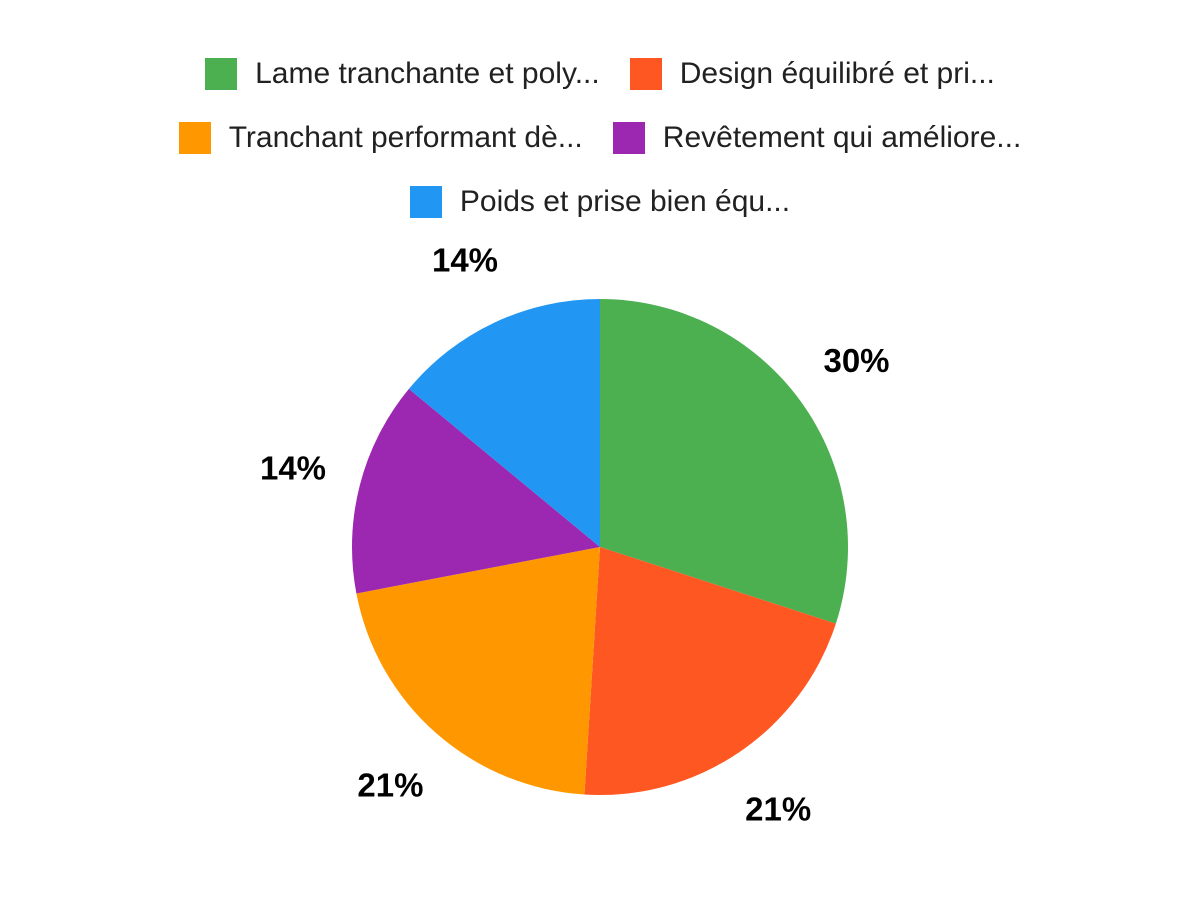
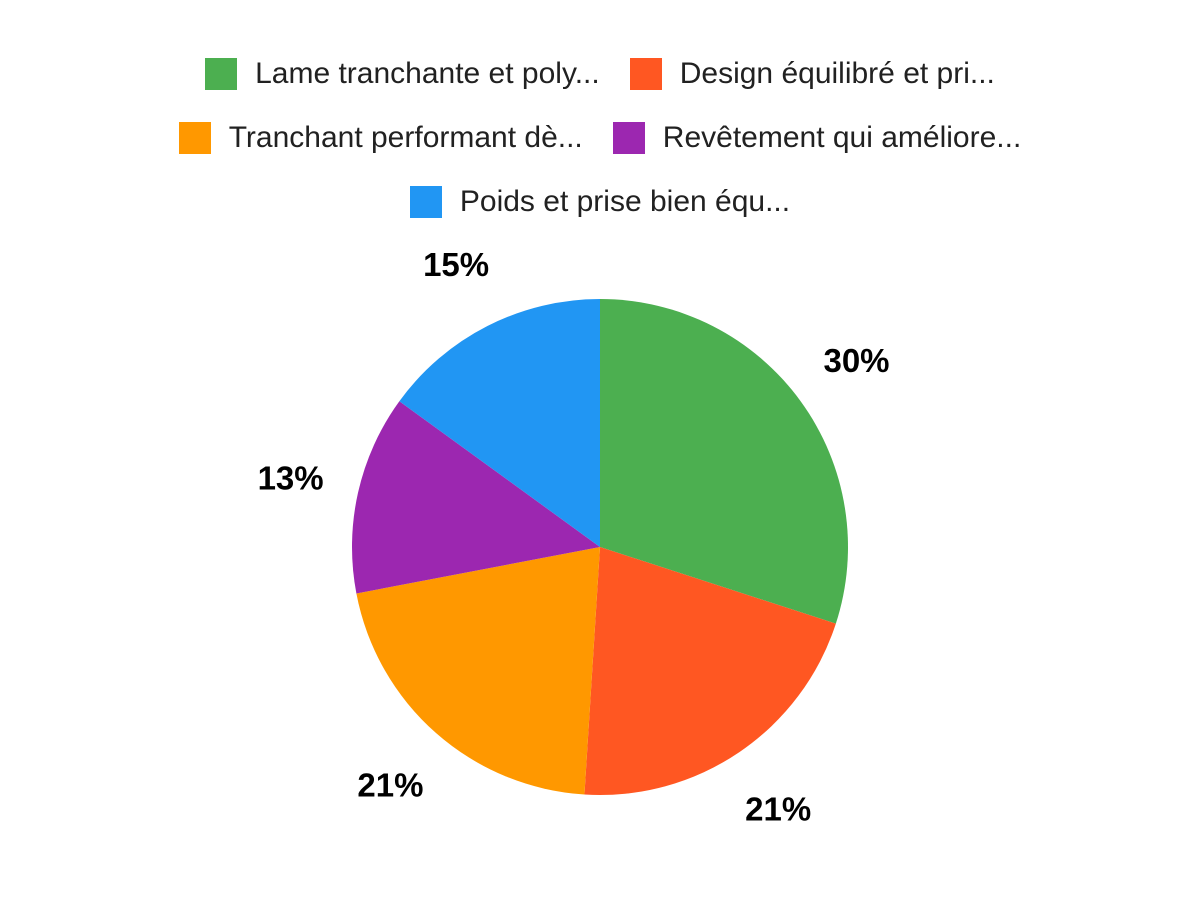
Revêtement qui améliore...: 14% -> 13%
Poids et prise bien équ...: 14% -> 15%
